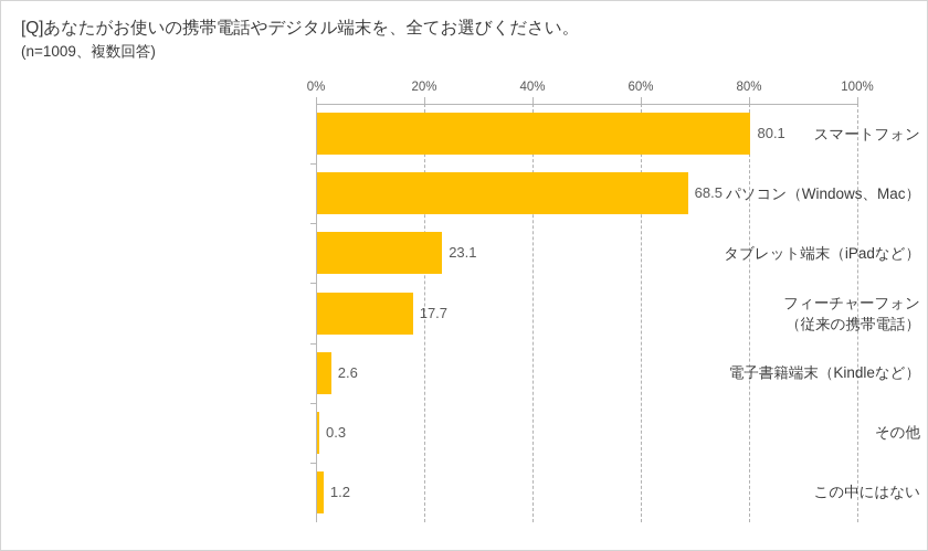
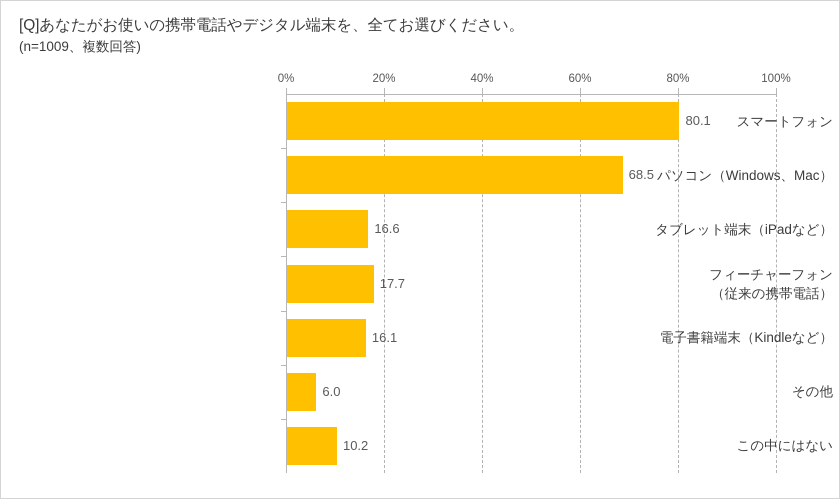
タブレット端末（iPadなど）: 23.1 -> 16.6
電子書籍端末（Kindleなど）: 2.6 -> 16.1
その他: 0.3 -> 6.0
この中にはない: 1.2 -> 10.2
